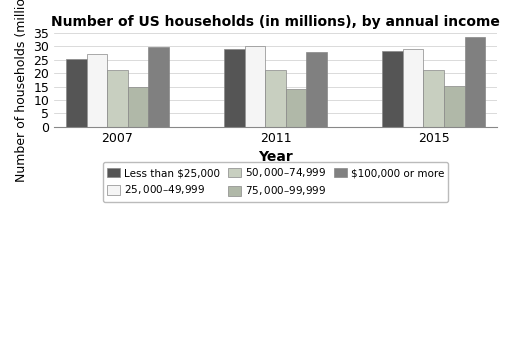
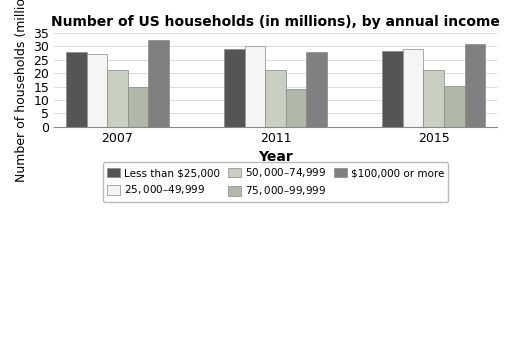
Less than $25,000/2007: 25.3 -> 28.0
$100,000 or more/2007: 29.6 -> 32.5
$100,000 or more/2015: 33.5 -> 31.0
